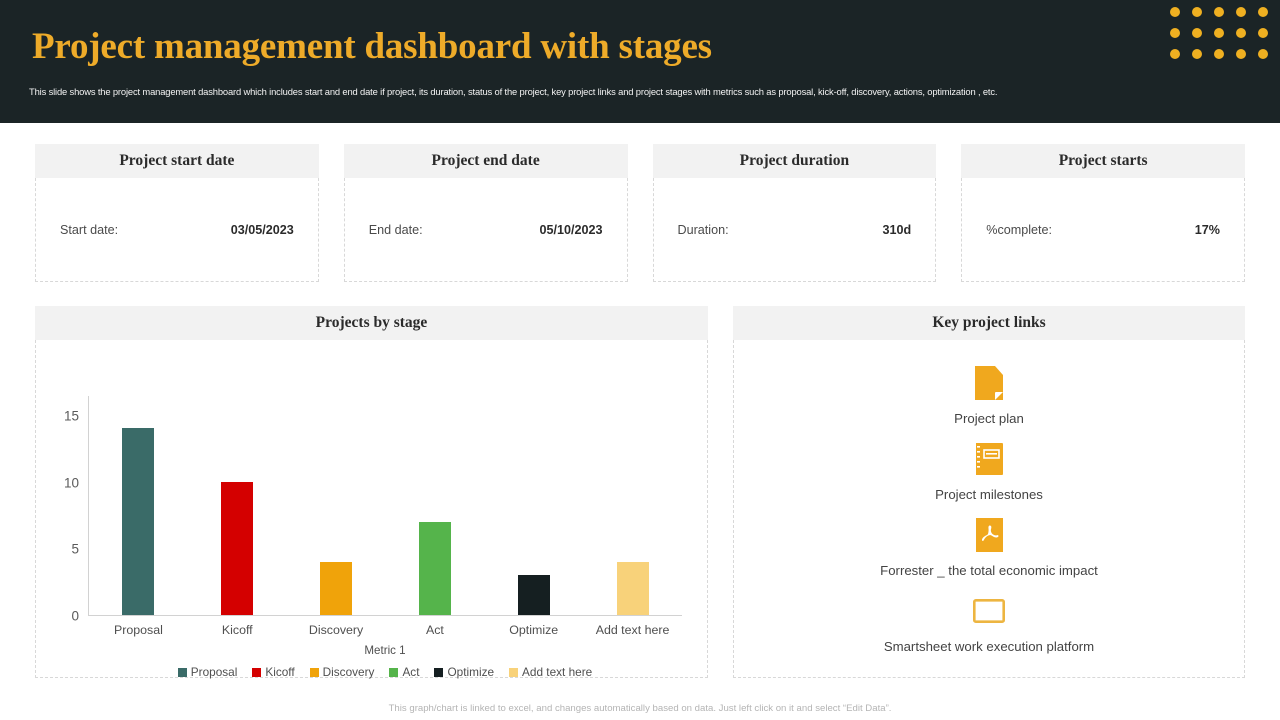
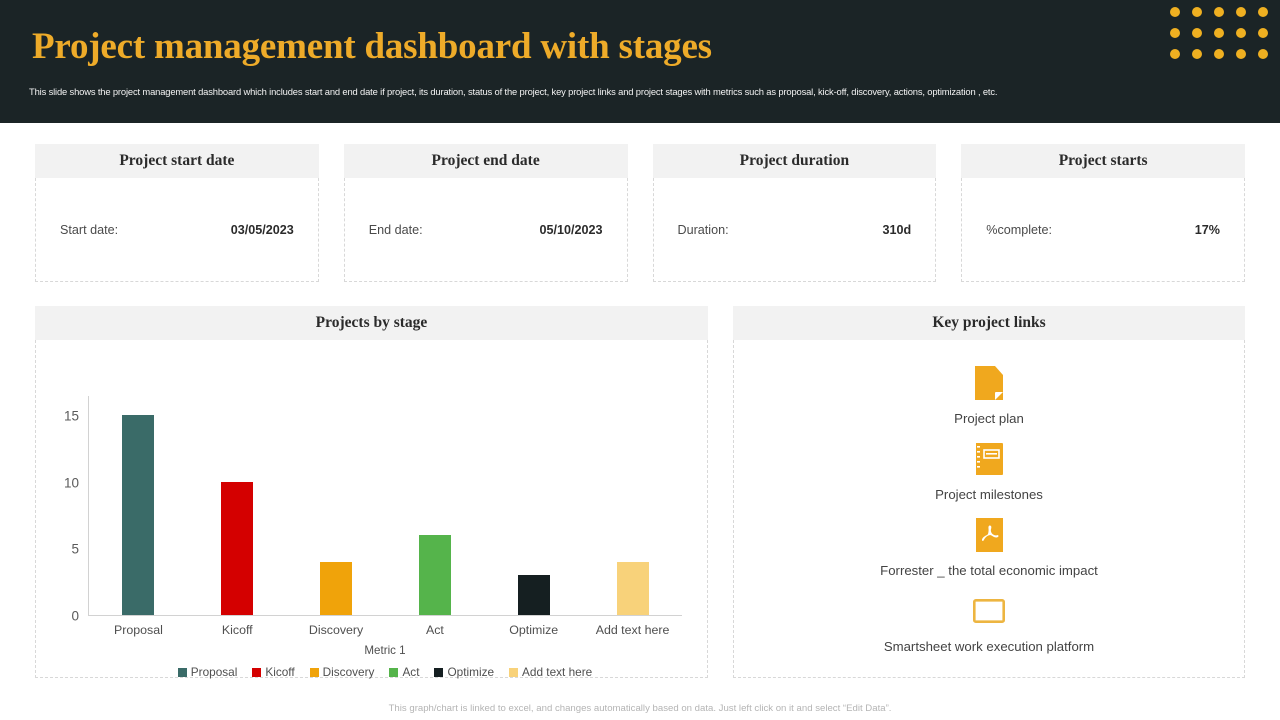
Proposal: 14 -> 15
Act: 7 -> 6
